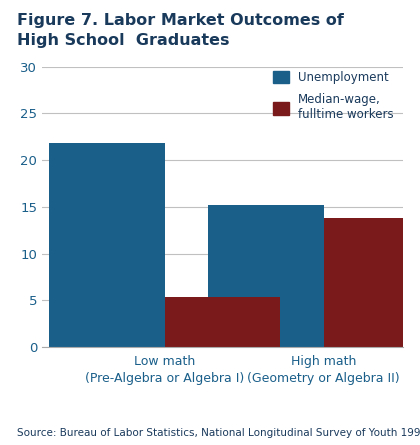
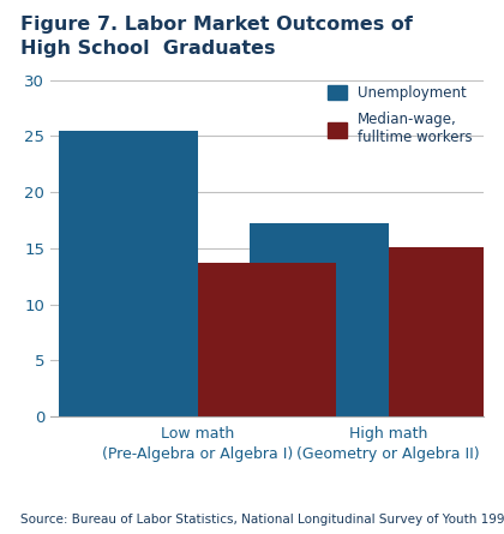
Unemployment/Low math (Pre-Algebra or Algebra I): 21.8 -> 25.5
Median-wage, fulltime workers/Low math (Pre-Algebra or Algebra I): 5.4 -> 13.7
Unemployment/High math (Geometry or Algebra II): 15.2 -> 17.2
Median-wage, fulltime workers/High math (Geometry or Algebra II): 13.8 -> 15.1
